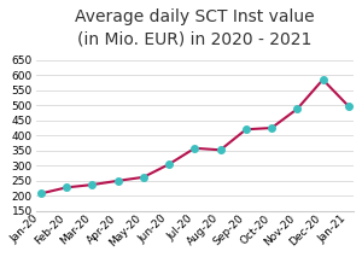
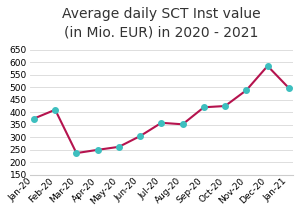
Jan-20: 208 -> 375
Feb-20: 228 -> 410
